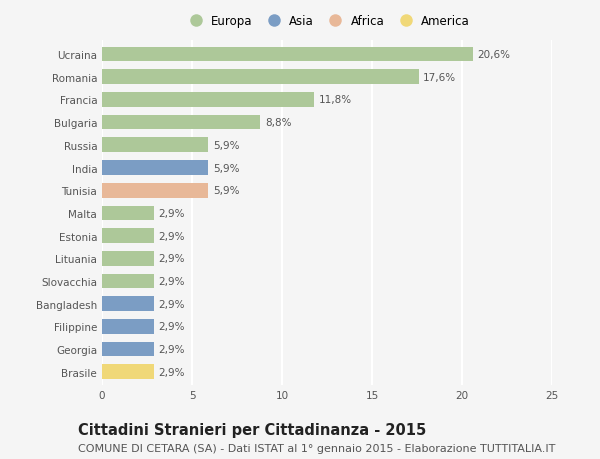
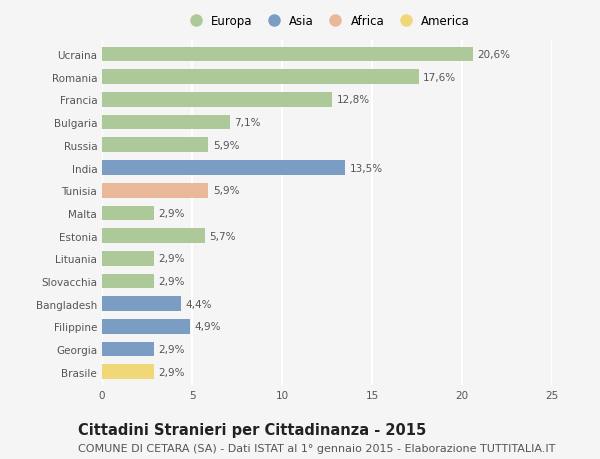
Francia: 11,8% -> 12,8%
Bulgaria: 8,8% -> 7,1%
India: 5,9% -> 13,5%
Estonia: 2,9% -> 5,7%
Bangladesh: 2,9% -> 4,4%
Filippine: 2,9% -> 4,9%
